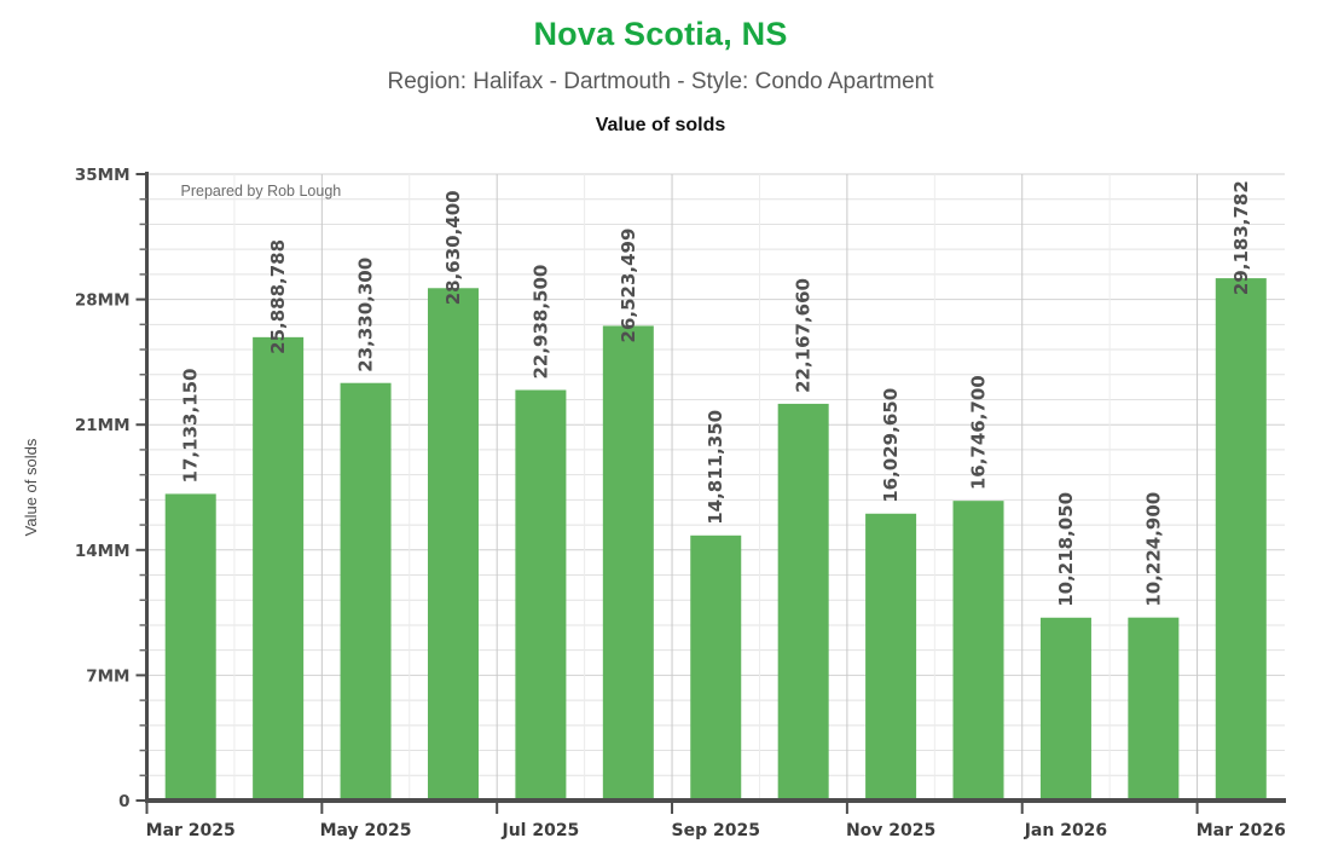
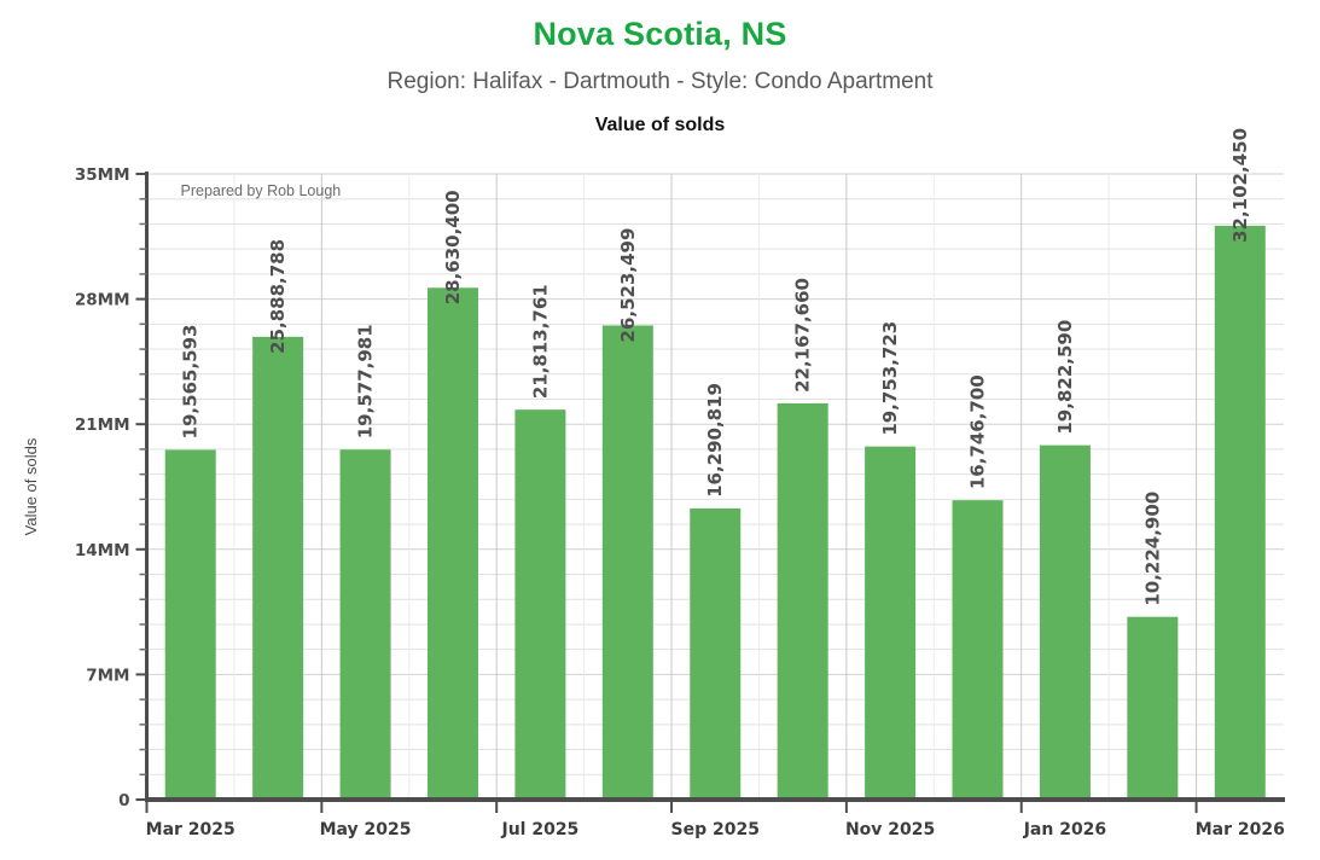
Mar 2025: 17,133,150 -> 19,565,593
May 2025: 23,330,300 -> 19,577,981
Jul 2025: 22,938,500 -> 21,813,761
Sep 2025: 14,811,350 -> 16,290,819
Nov 2025: 16,029,650 -> 19,753,723
Jan 2026: 10,218,050 -> 19,822,590
Mar 2026: 29,183,782 -> 32,102,450
